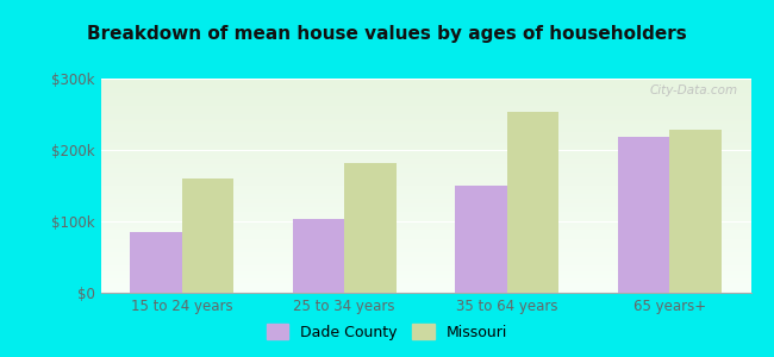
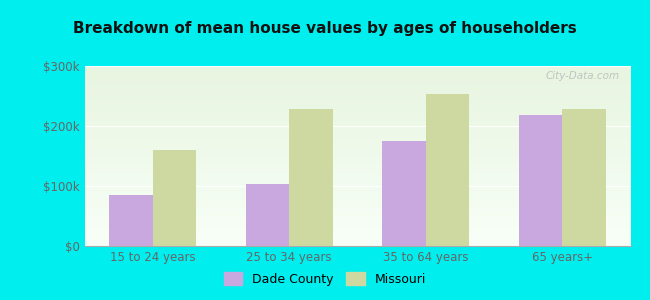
Missouri/25 to 34 years: $182k -> $228k
Dade County/35 to 64 years: $150k -> $175k
